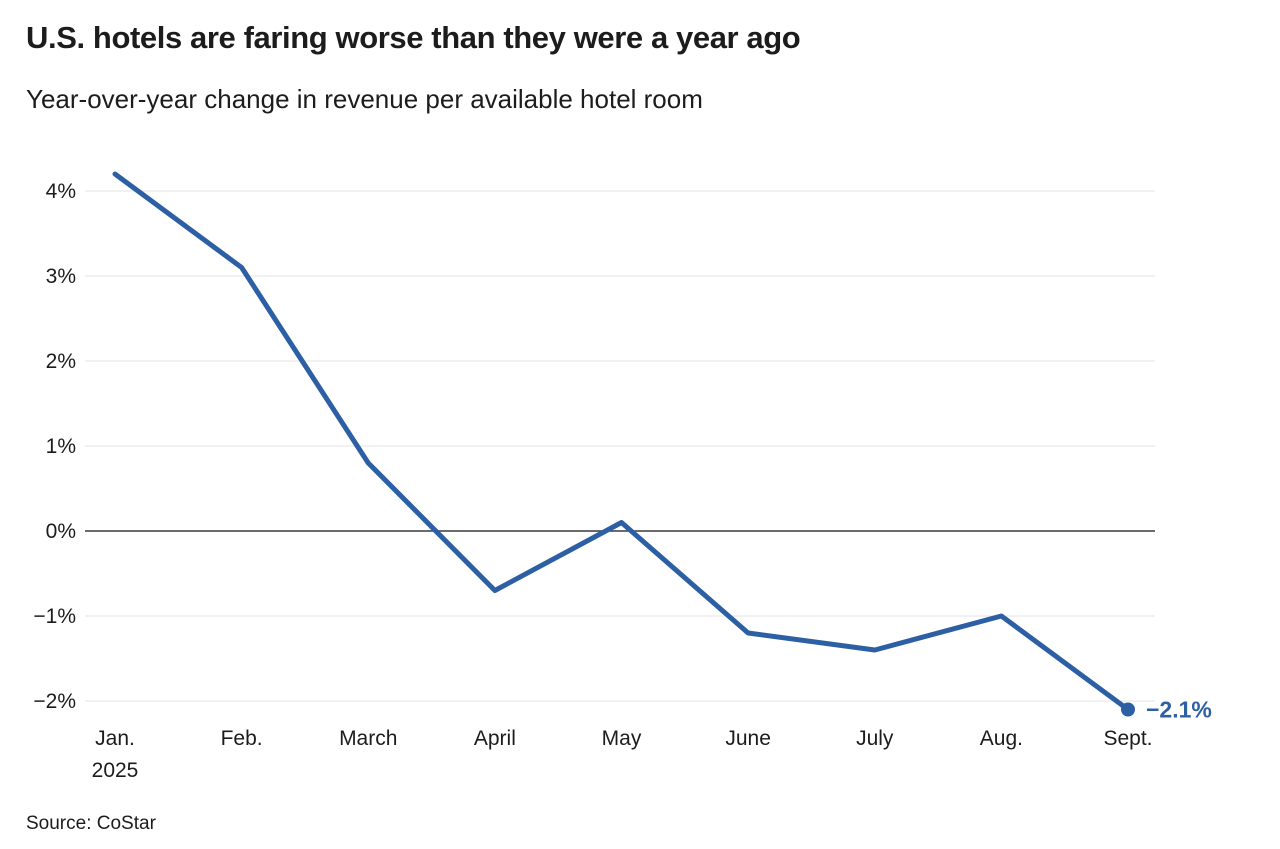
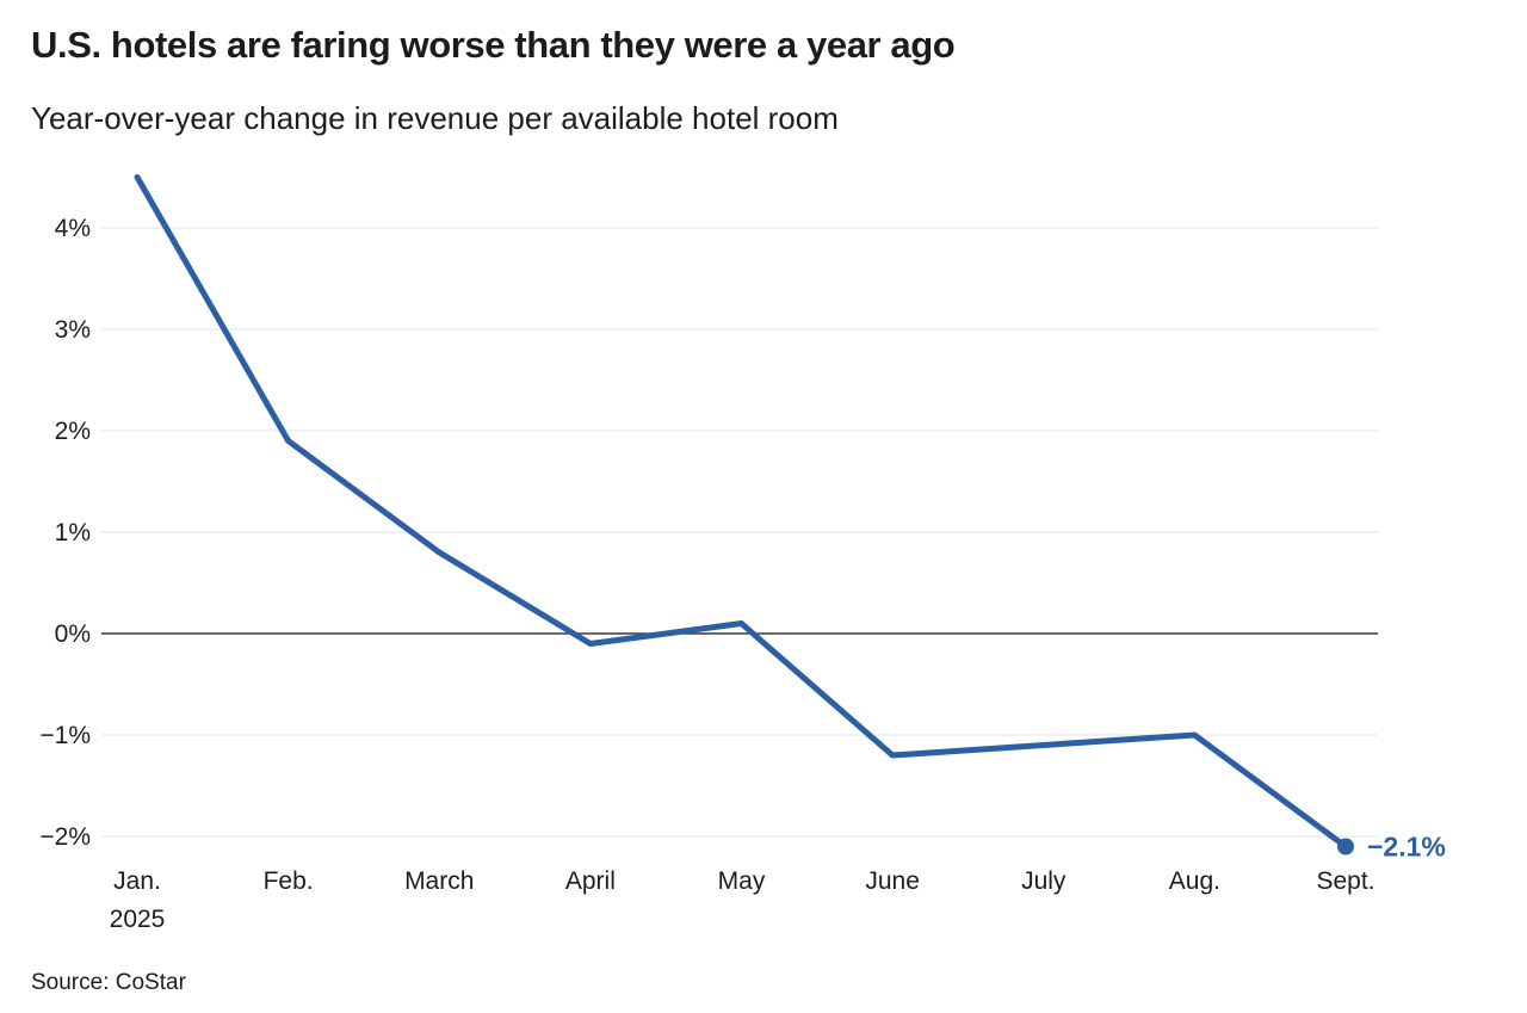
Jan.: 4.2% -> 4.5%
Feb.: 3.1% -> 1.9%
April: -0.7% -> -0.1%
July: -1.4% -> -1.1%
